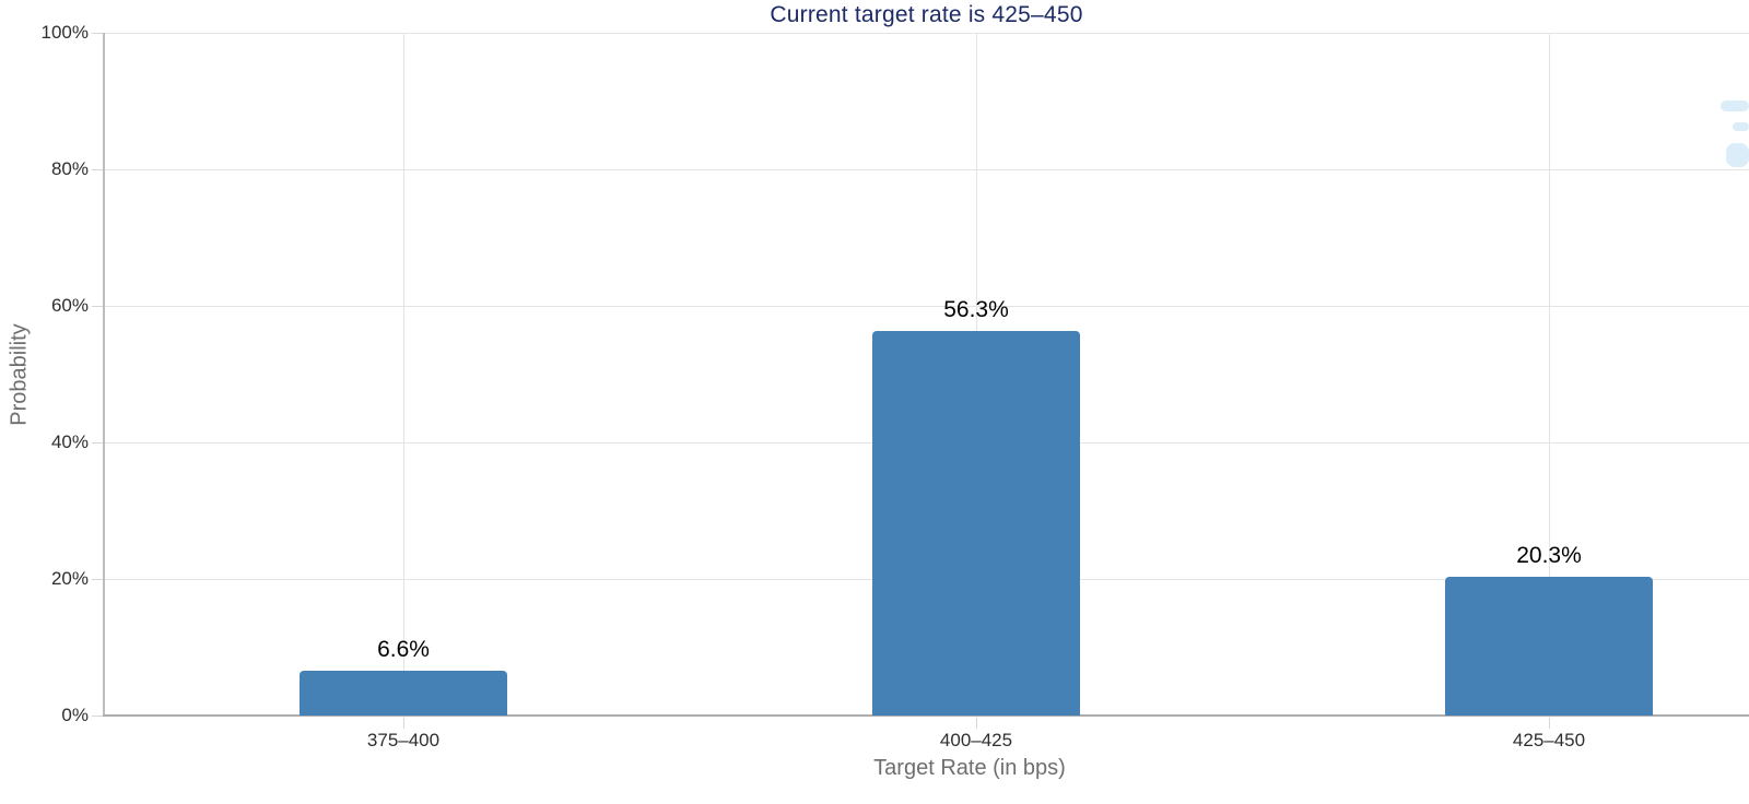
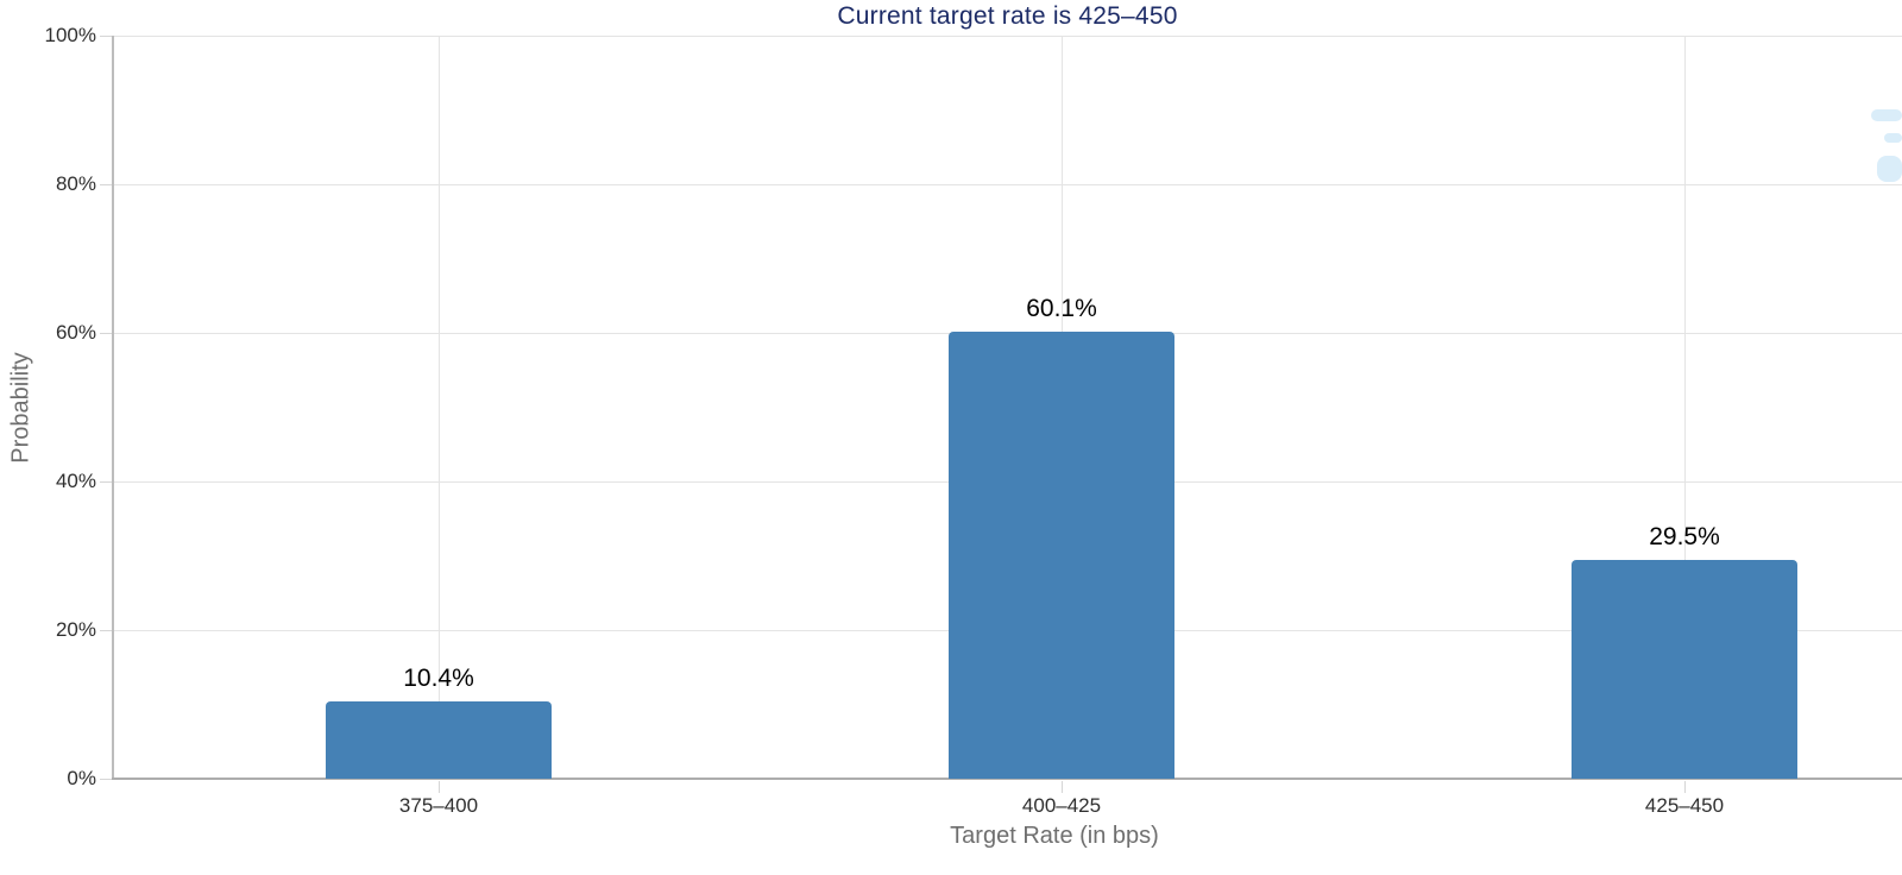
375–400: 6.6% -> 10.4%
400–425: 56.3% -> 60.1%
425–450: 20.3% -> 29.5%
